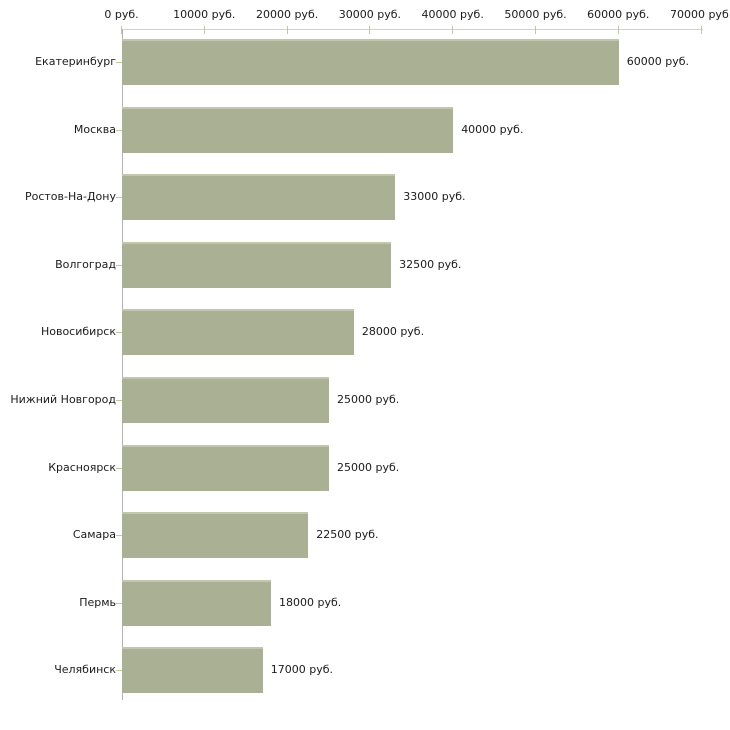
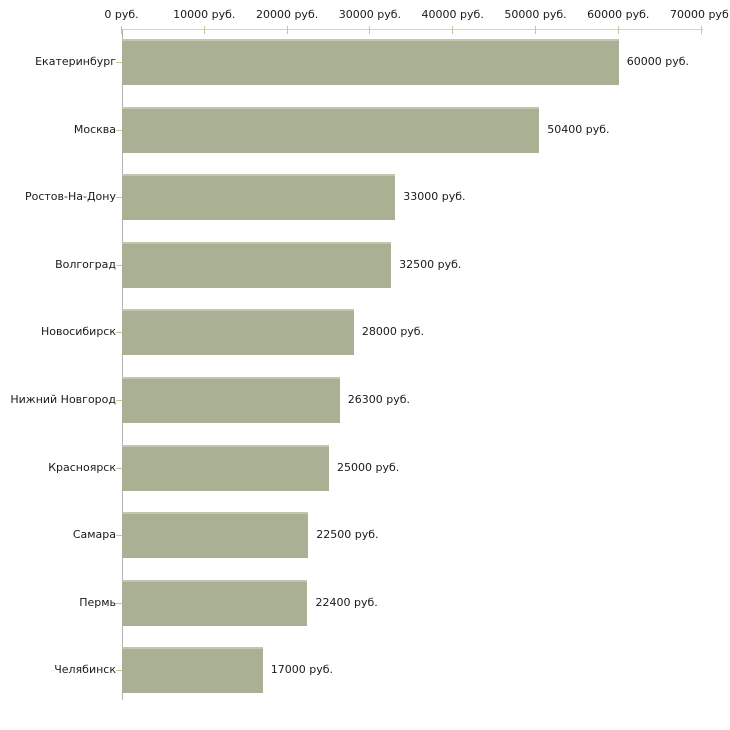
Москва: 40000 -> 50400
Нижний Новгород: 25000 -> 26300
Пермь: 18000 -> 22400
